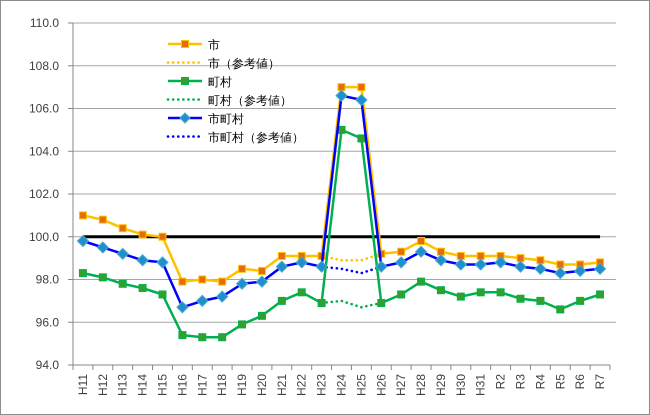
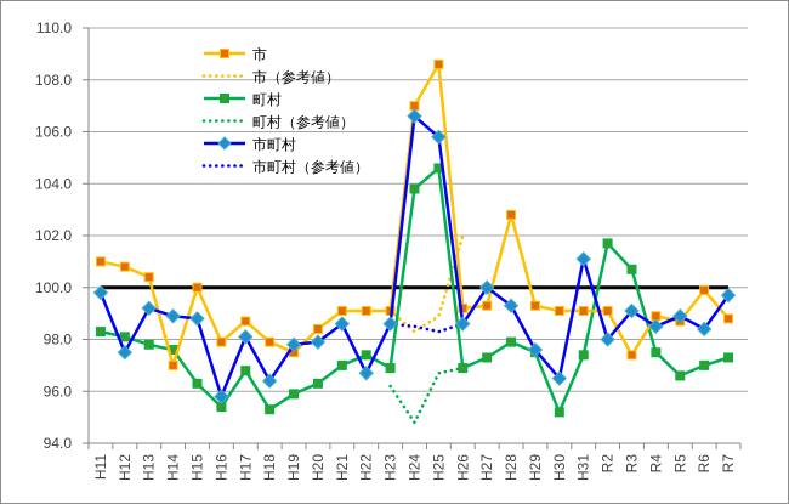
市町村/H12: 99.5 -> 97.5
市/H14: 100.1 -> 97.0
町村/H15: 97.3 -> 96.3
市町村/H16: 96.7 -> 95.8
市/H17: 98.0 -> 98.7
町村/H17: 95.3 -> 96.8
市町村/H17: 97.0 -> 98.1
市町村/H18: 97.2 -> 96.4
市/H19: 98.5 -> 97.5
市町村/H22: 98.8 -> 96.7
町村（参考値）/H23: 96.9 -> 96.2
市（参考値）/H24: 98.9 -> 98.3
町村/H24: 105.0 -> 103.8
町村（参考値）/H24: 97.0 -> 94.8
市/H25: 107.0 -> 108.6
市町村/H25: 106.4 -> 105.8
市（参考値）/H26: 99.2 -> 102.0
市町村/H27: 98.8 -> 100.0
市/H28: 99.8 -> 102.8
市町村/H29: 98.9 -> 97.6
町村/H30: 97.2 -> 95.2
市町村/H30: 98.7 -> 96.5
市町村/H31: 98.7 -> 101.1
町村/R2: 97.4 -> 101.7
市町村/R2: 98.8 -> 98.0
市/R3: 99.0 -> 97.4
町村/R3: 97.1 -> 100.7
市町村/R3: 98.6 -> 99.1
町村/R4: 97.0 -> 97.5
市町村/R5: 98.3 -> 98.9
市/R6: 98.7 -> 99.9
市町村/R7: 98.5 -> 99.7
